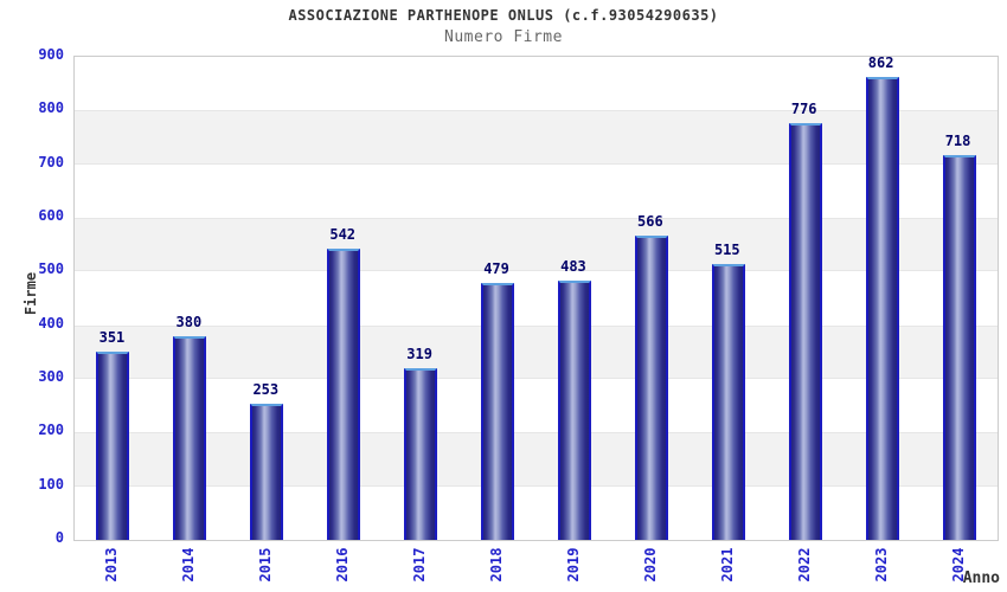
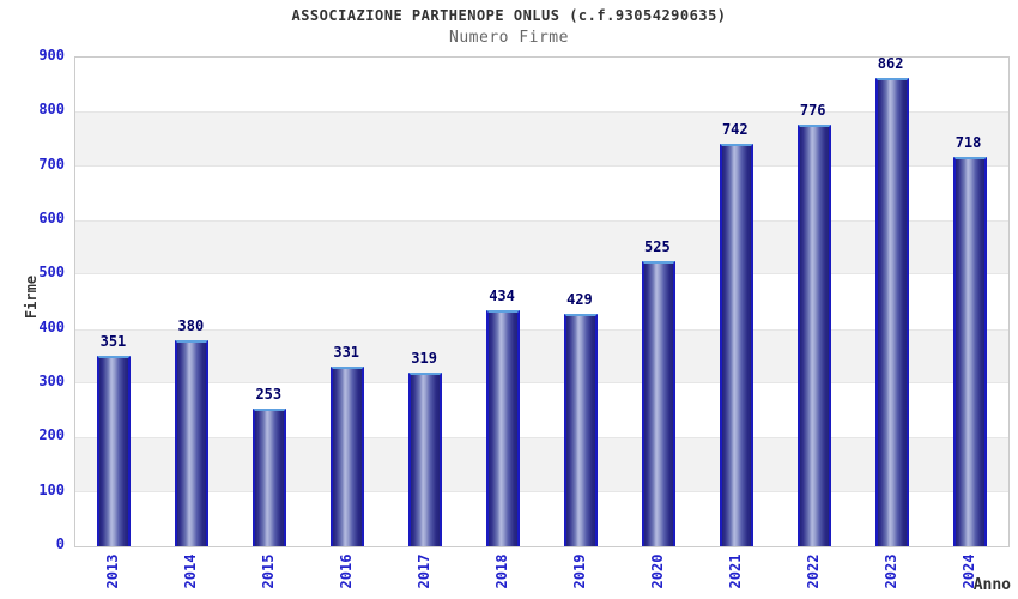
2016: 542 -> 331
2018: 479 -> 434
2019: 483 -> 429
2020: 566 -> 525
2021: 515 -> 742
